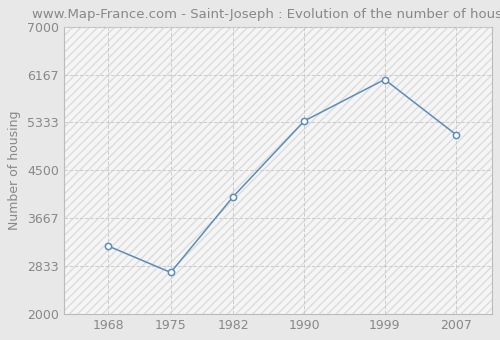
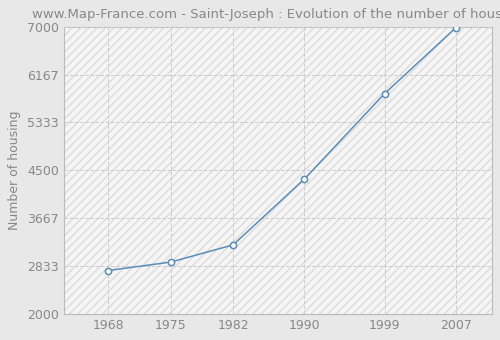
1968: 3180 -> 2750
1975: 2720 -> 2900
1982: 4040 -> 3200
1990: 5360 -> 4350
1999: 6080 -> 5840
2007: 5120 -> 6980
